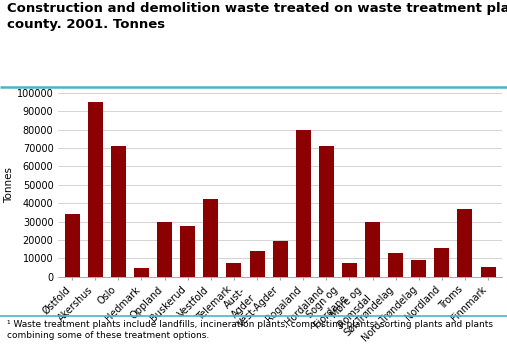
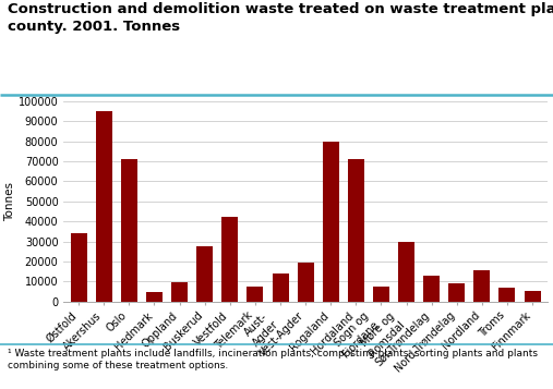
Oppland: 30000 -> 10000
Troms: 37000 -> 7000
